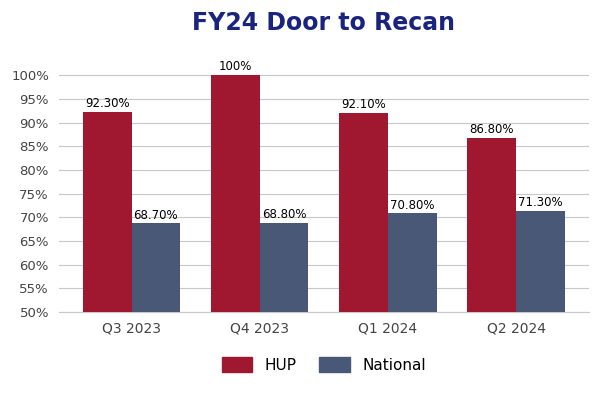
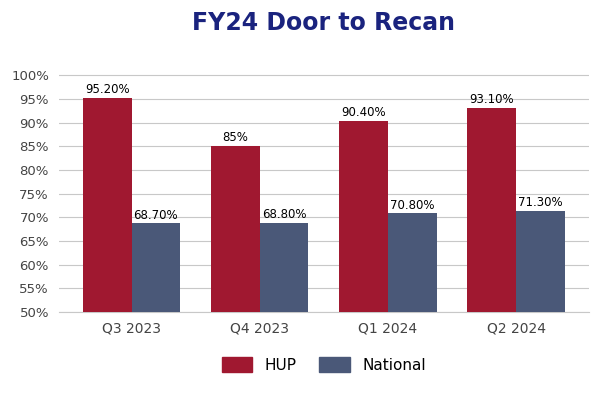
HUP/Q3 2023: 92.30% -> 95.20%
HUP/Q4 2023: 100% -> 85%
HUP/Q1 2024: 92.10% -> 90.40%
HUP/Q2 2024: 86.80% -> 93.10%
